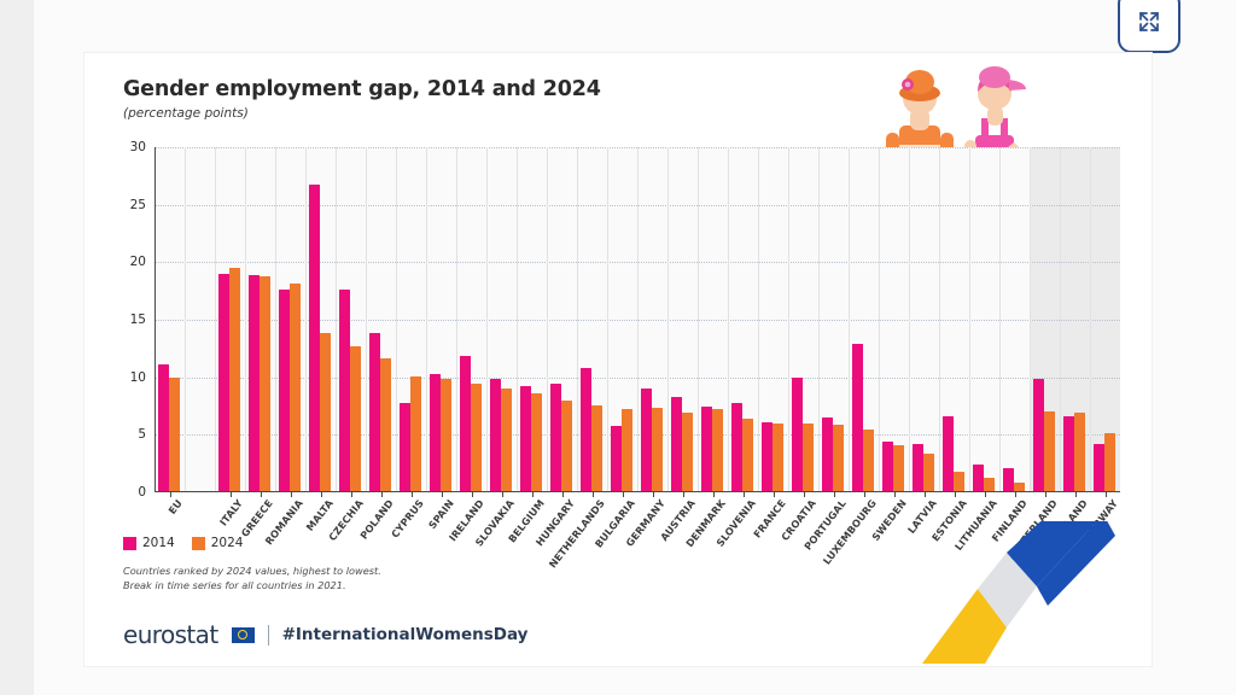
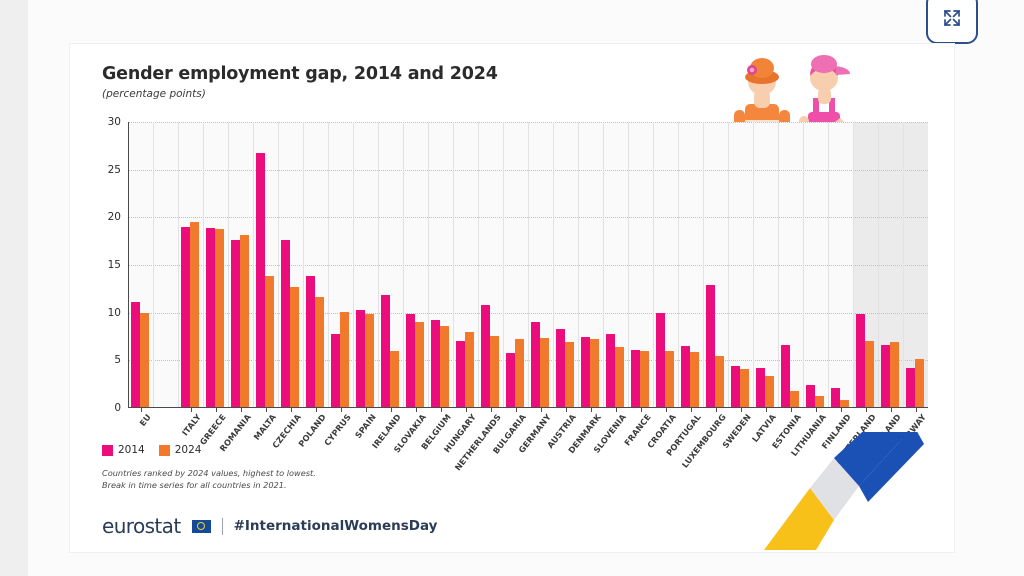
2024/IRELAND: 9 -> 6
2014/HUNGARY: 9 -> 7
